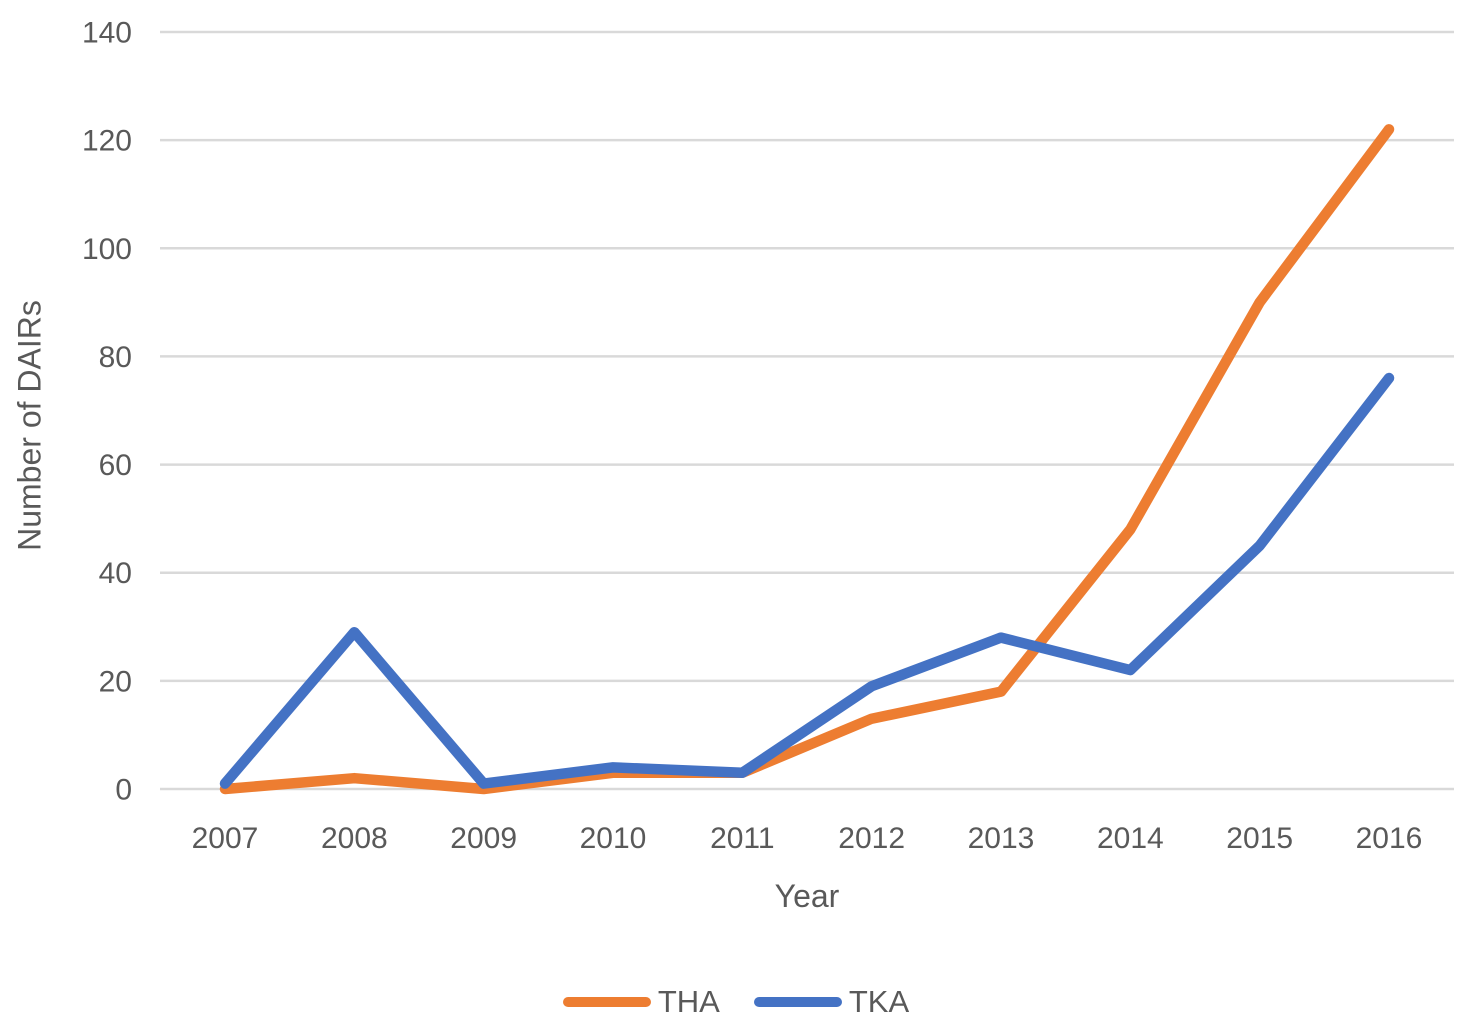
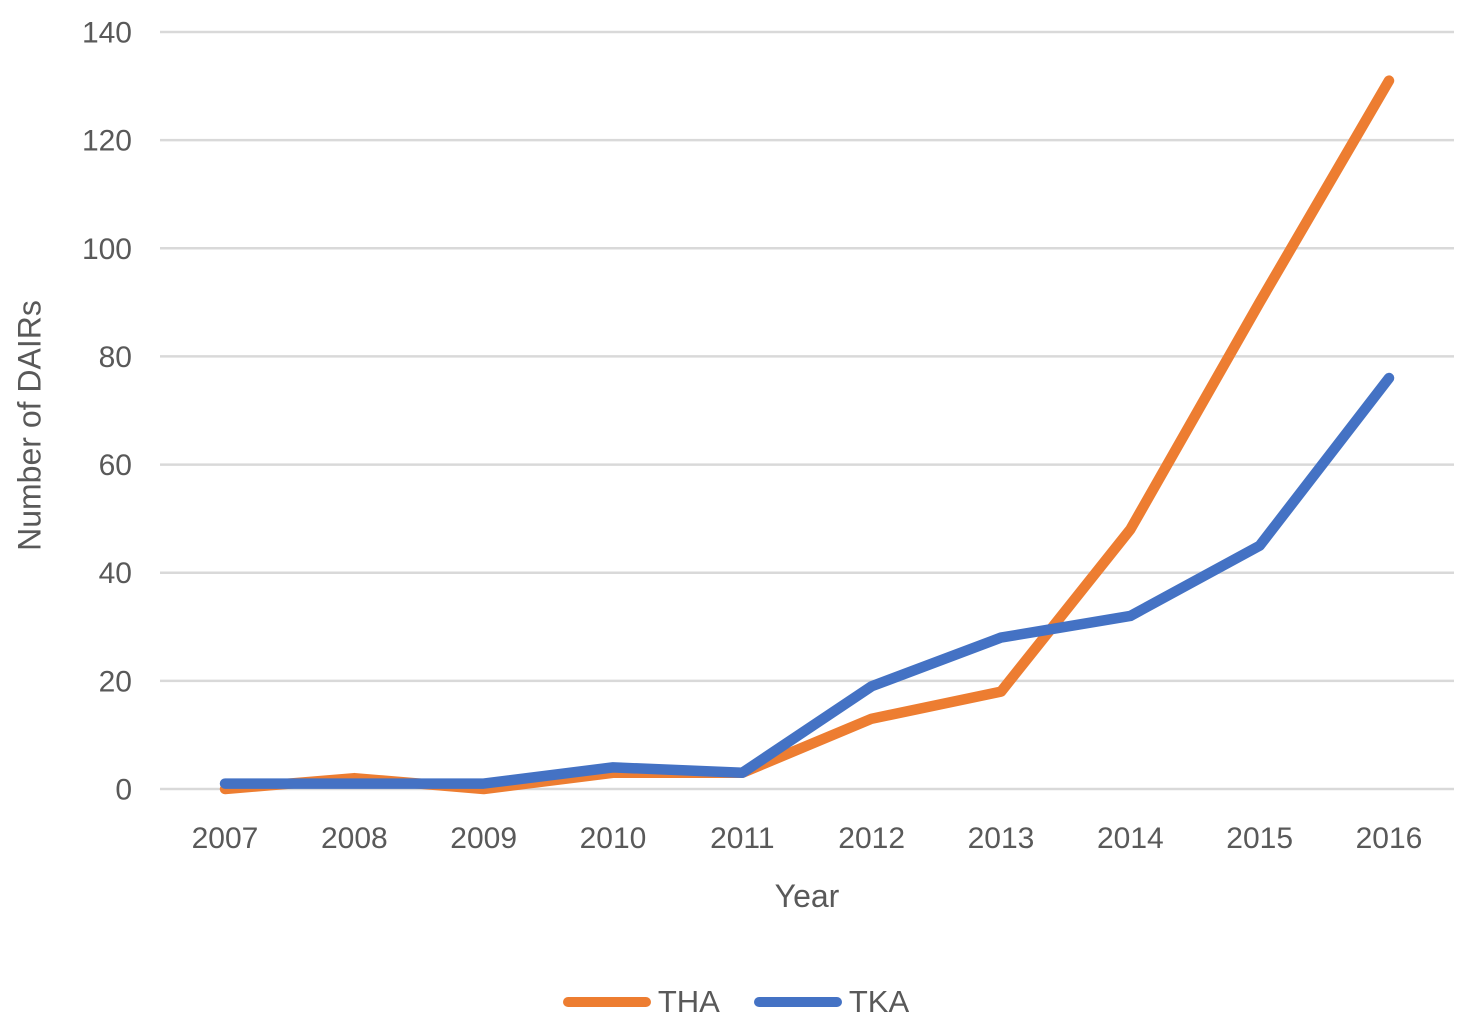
TKA/2008: 29 -> 1
TKA/2014: 22 -> 32
THA/2016: 122 -> 131
